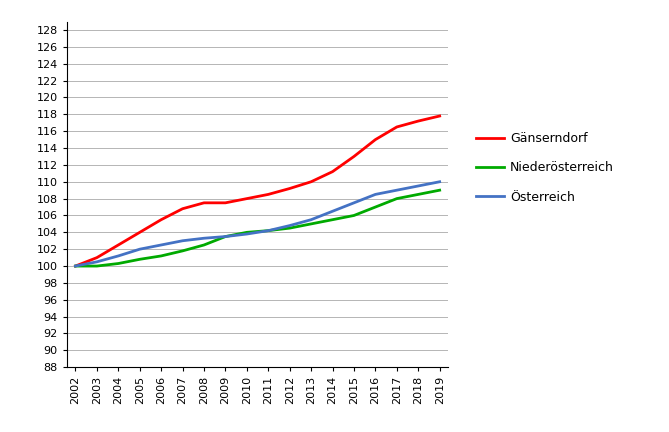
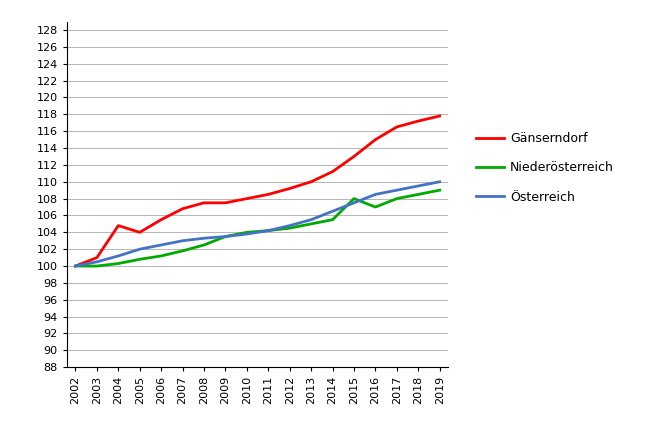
Gänserndorf/2004: 102.5 -> 104.8
Niederösterreich/2015: 106.0 -> 108.0
